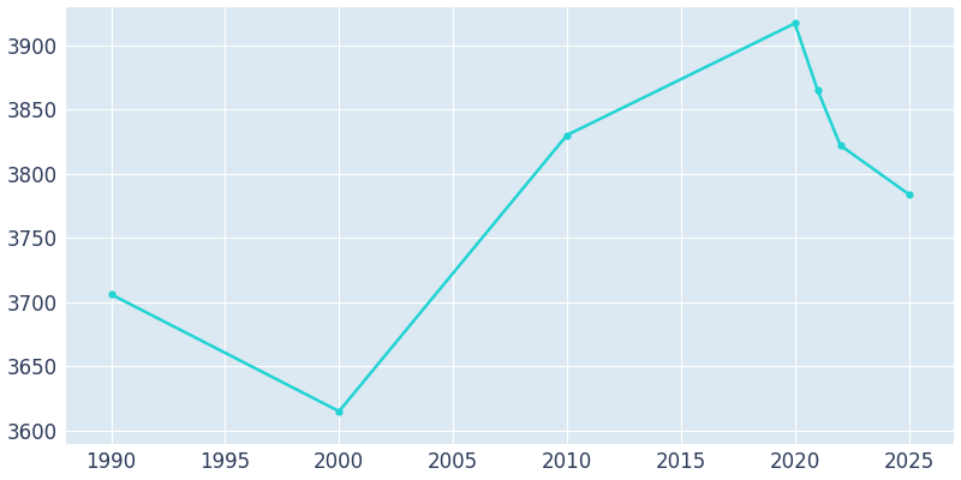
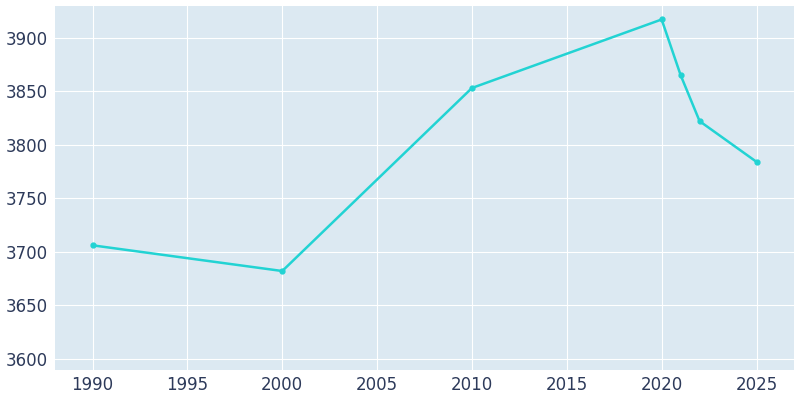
2000: 3615 -> 3682
2010: 3830 -> 3853
